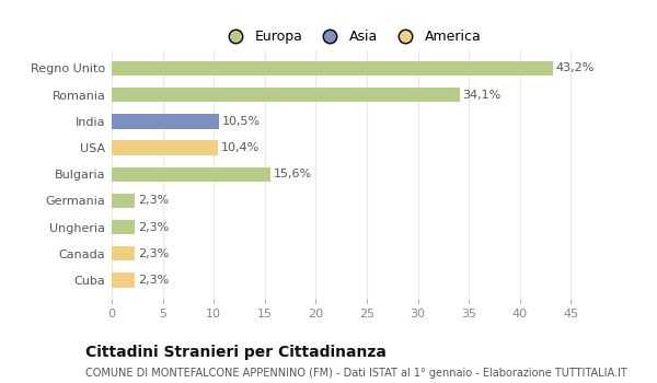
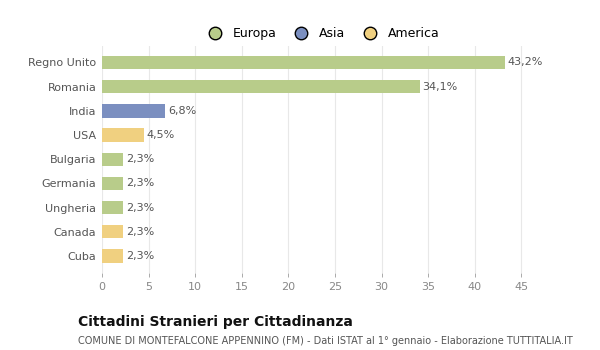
India: 10,5% -> 6,8%
USA: 10,4% -> 4,5%
Bulgaria: 15,6% -> 2,3%
